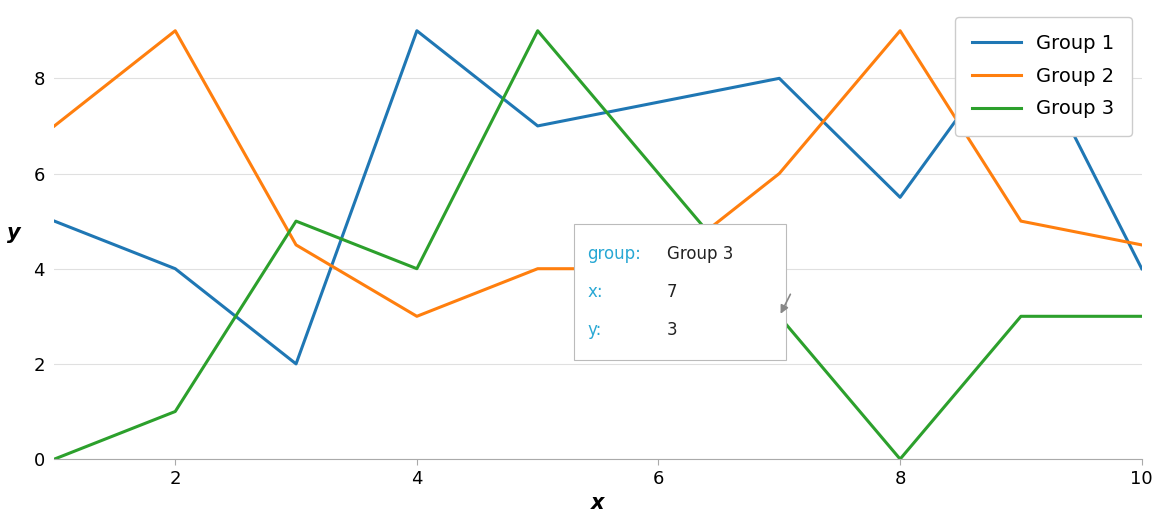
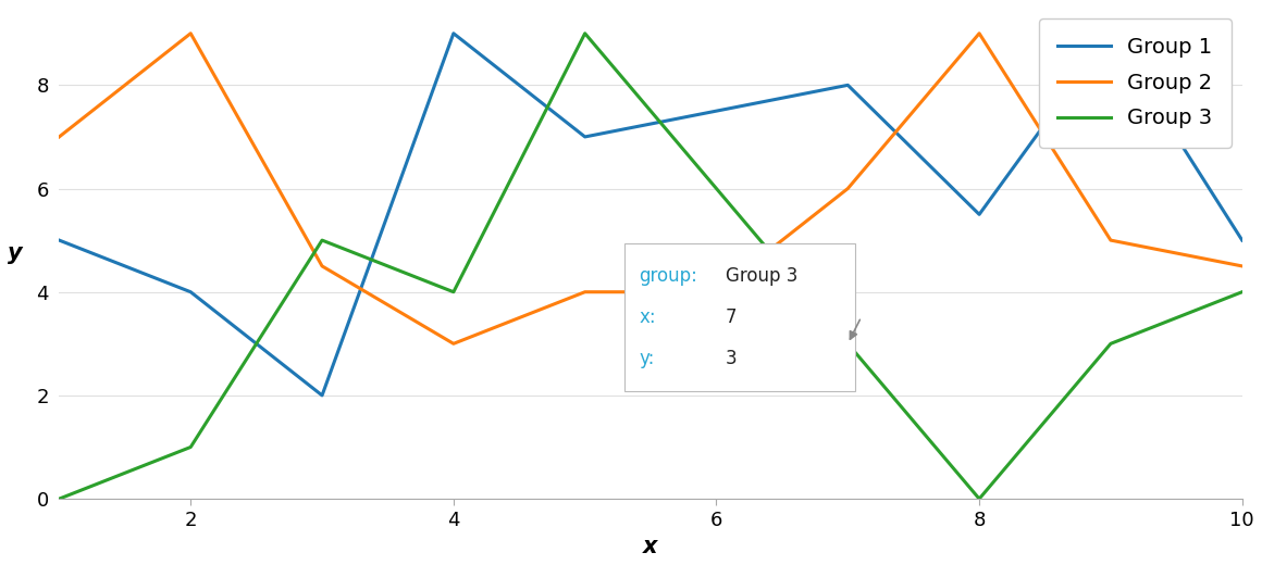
Group 1/10: 4.0 -> 5.0
Group 3/10: 3 -> 4
